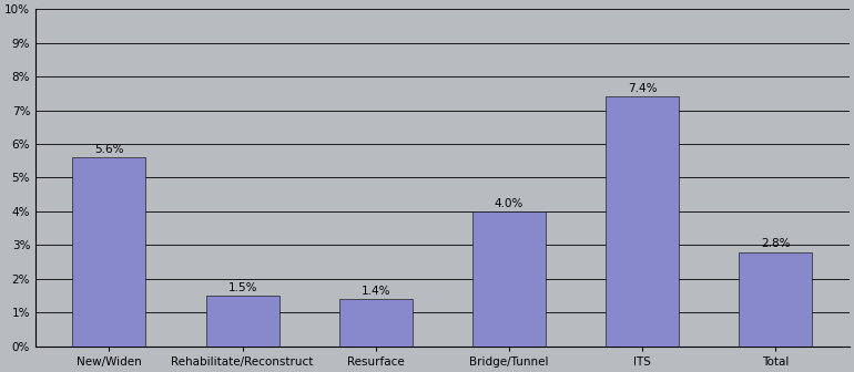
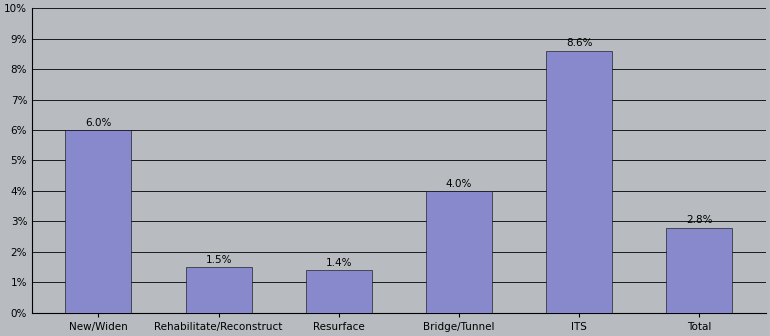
New/Widen: 5.6% -> 6.0%
ITS: 7.4% -> 8.6%
